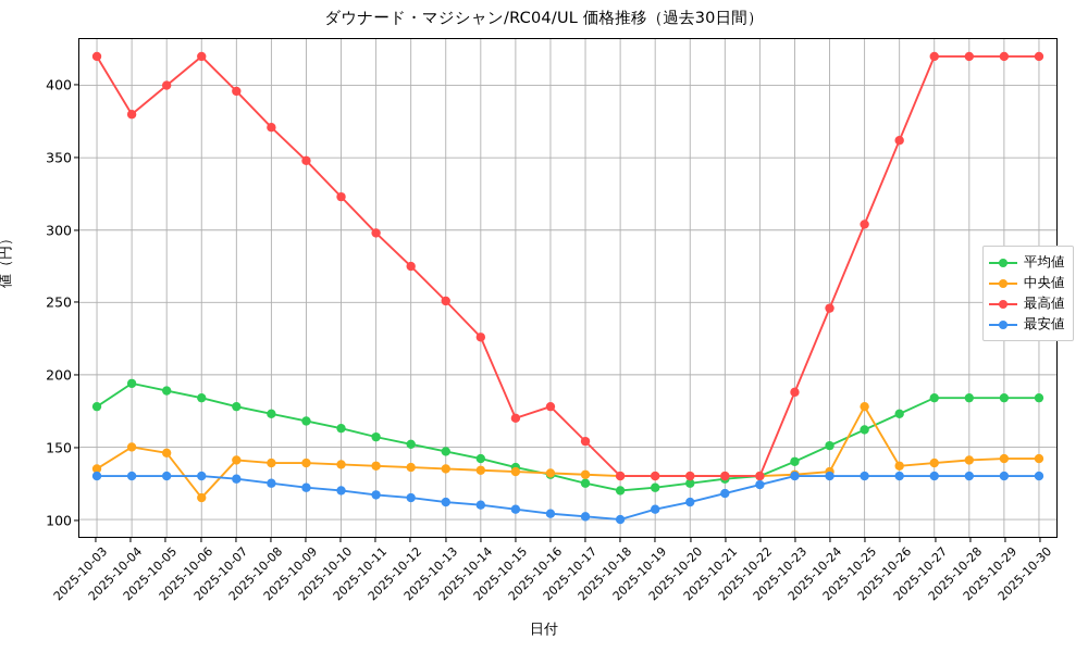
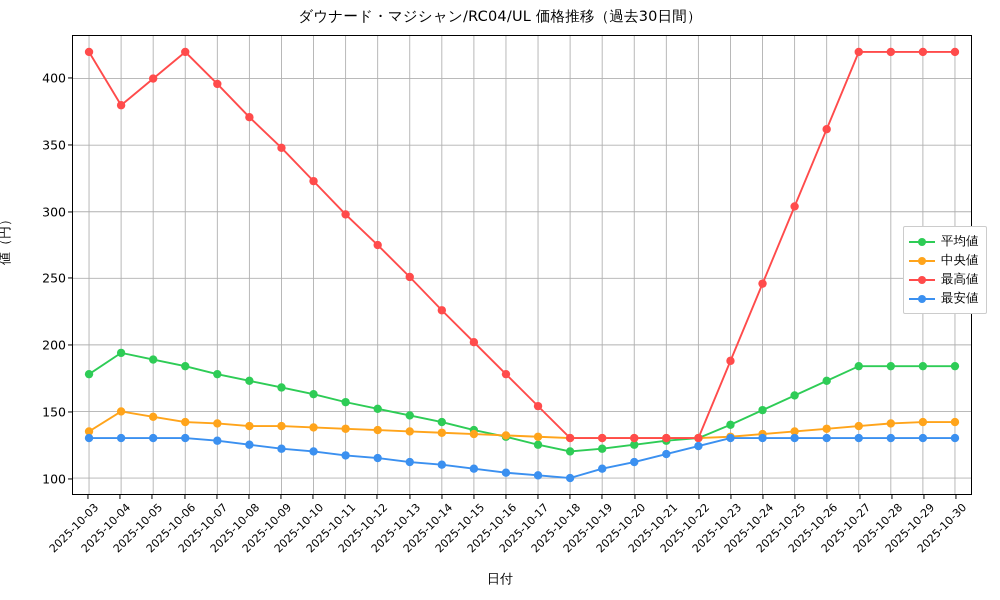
中央値/2025-10-06: 115 -> 142
最高値/2025-10-15: 170 -> 202
中央値/2025-10-25: 178 -> 135
